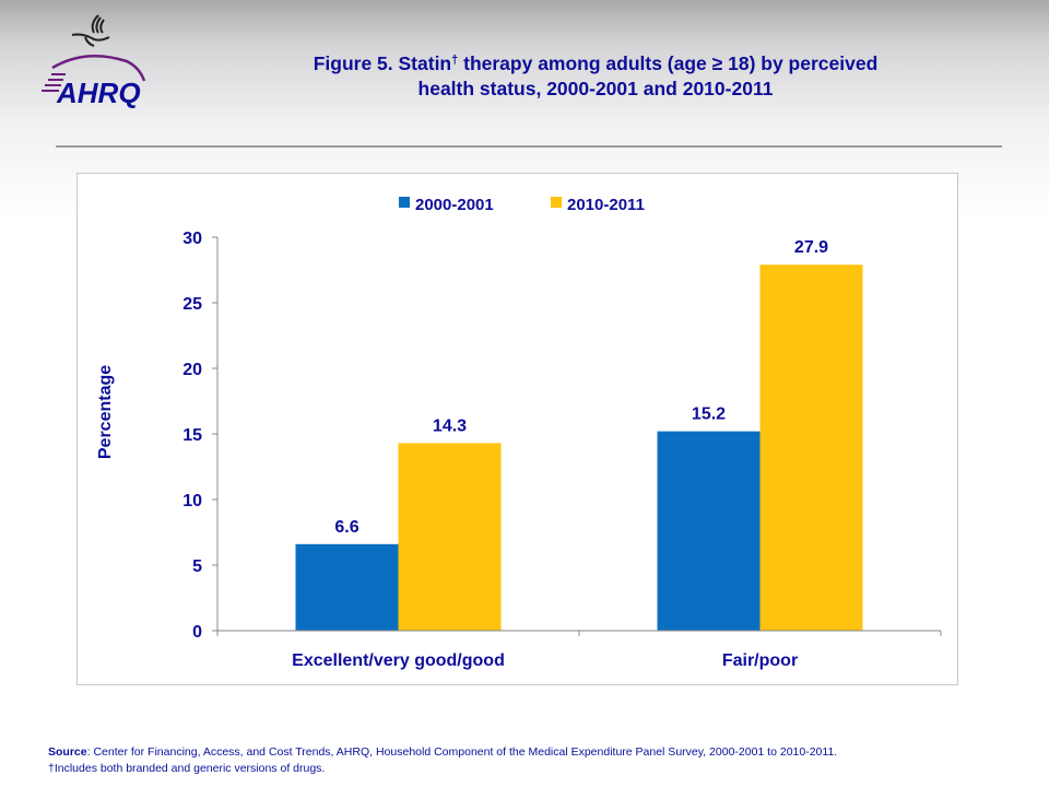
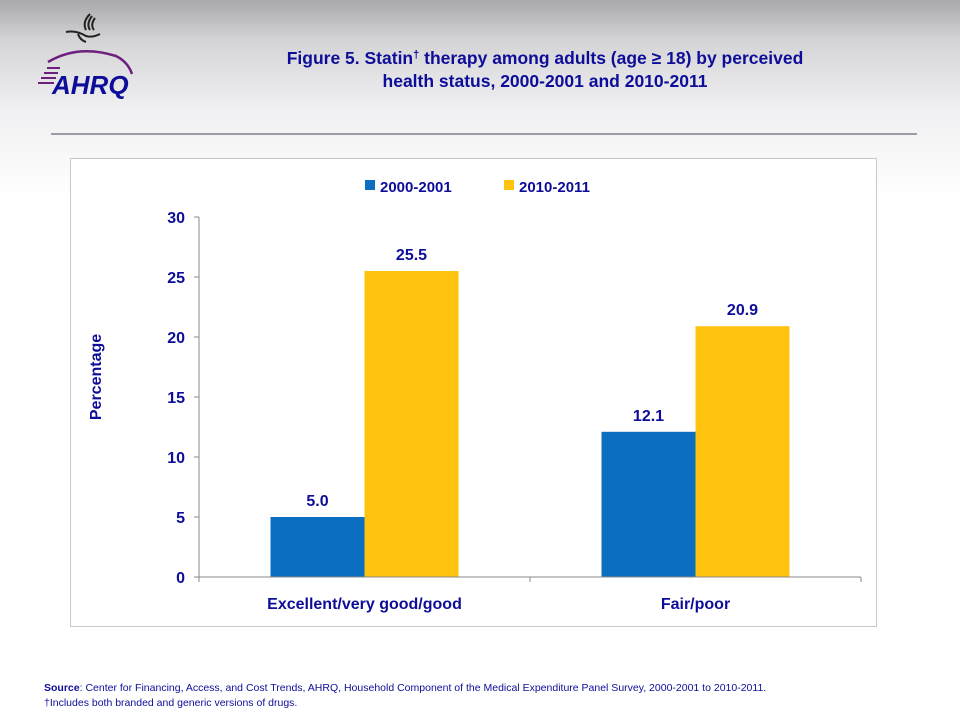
2000-2001/Excellent/very good/good: 6.6 -> 5.0
2010-2011/Excellent/very good/good: 14.3 -> 25.5
2000-2001/Fair/poor: 15.2 -> 12.1
2010-2011/Fair/poor: 27.9 -> 20.9
